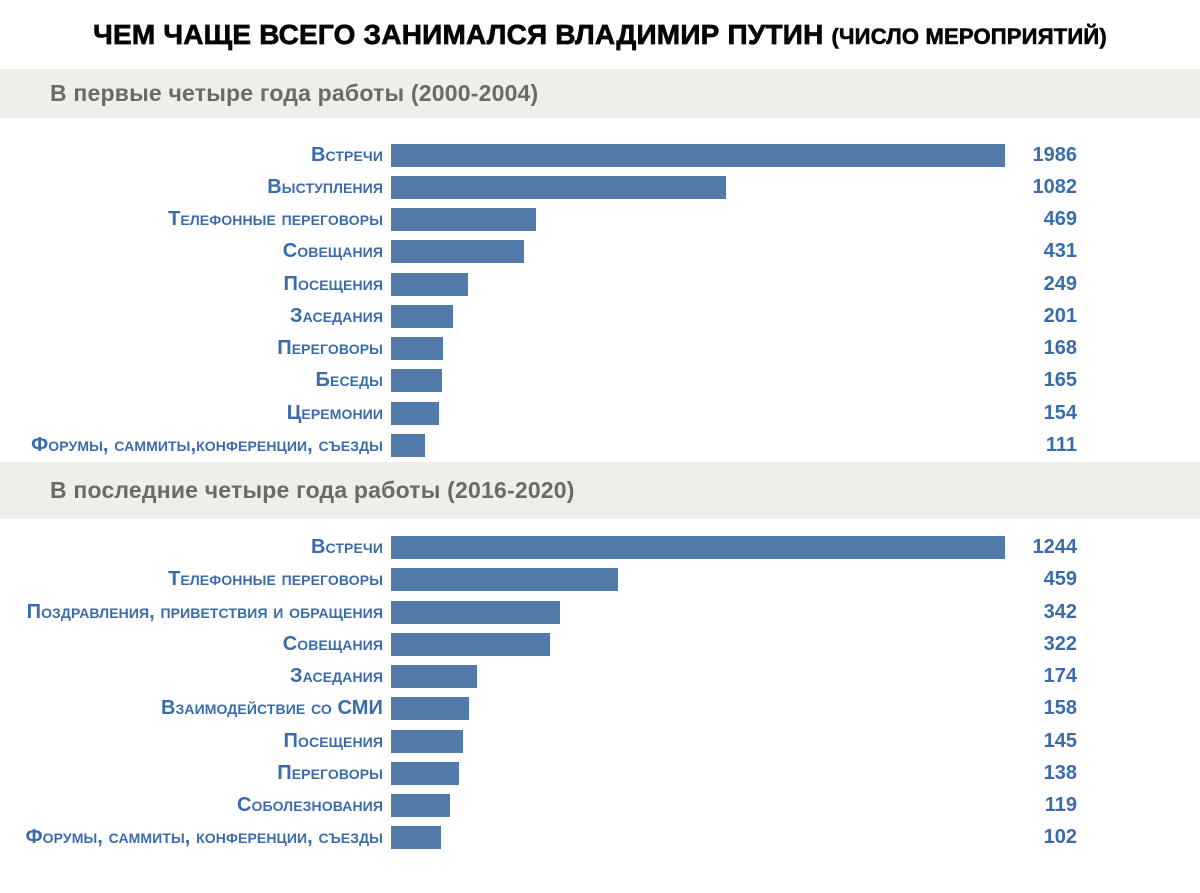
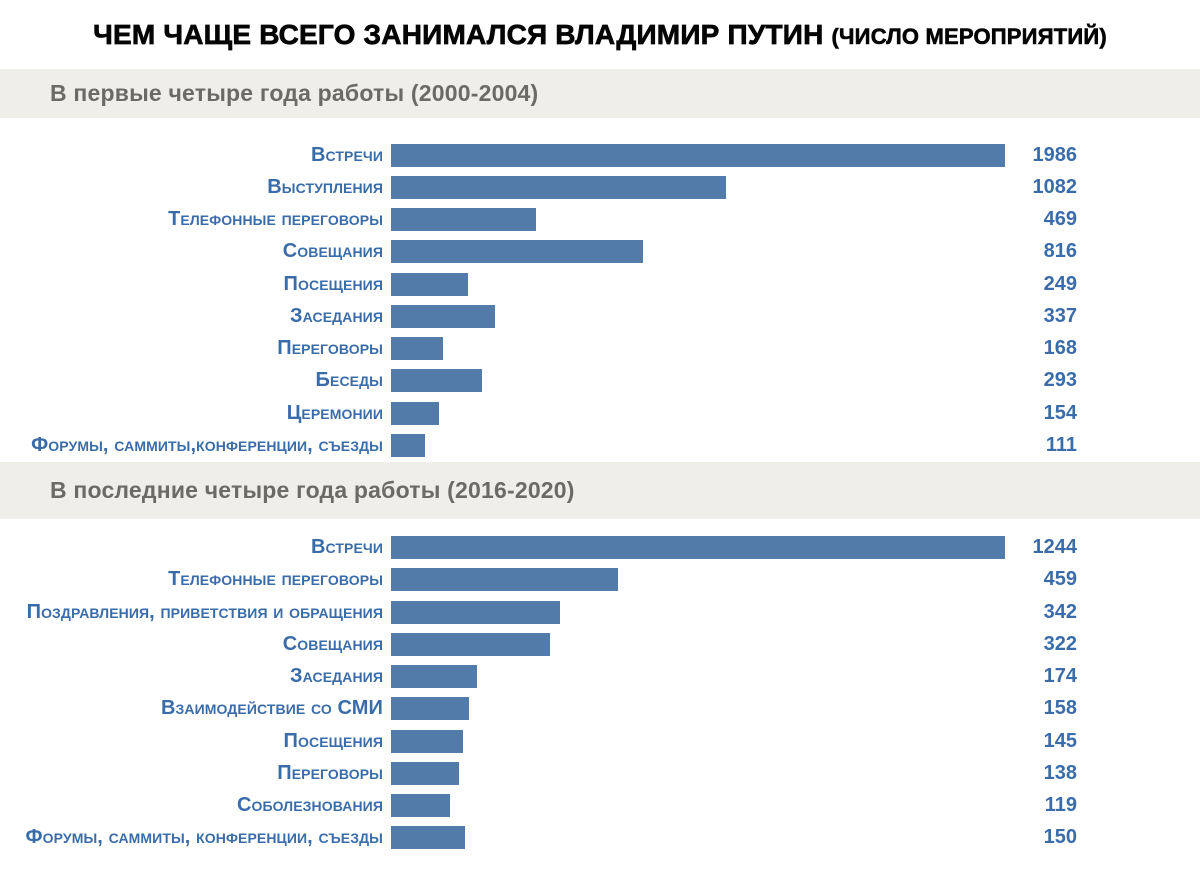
В первые четыре года работы (2000-2004)/Совещания: 431 -> 816
В первые четыре года работы (2000-2004)/Заседания: 201 -> 337
В первые четыре года работы (2000-2004)/Беседы: 165 -> 293
В последние четыре года работы (2016-2020)/Форумы, саммиты, конференции, съезды: 102 -> 150
